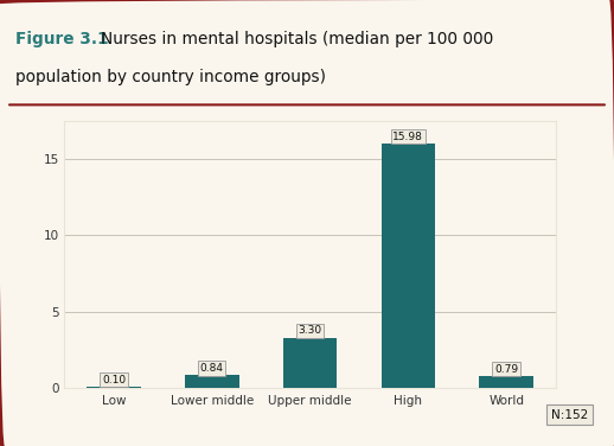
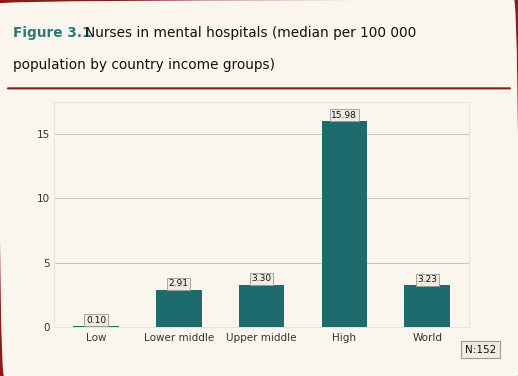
Lower middle: 0.84 -> 2.91
World: 0.79 -> 3.23
